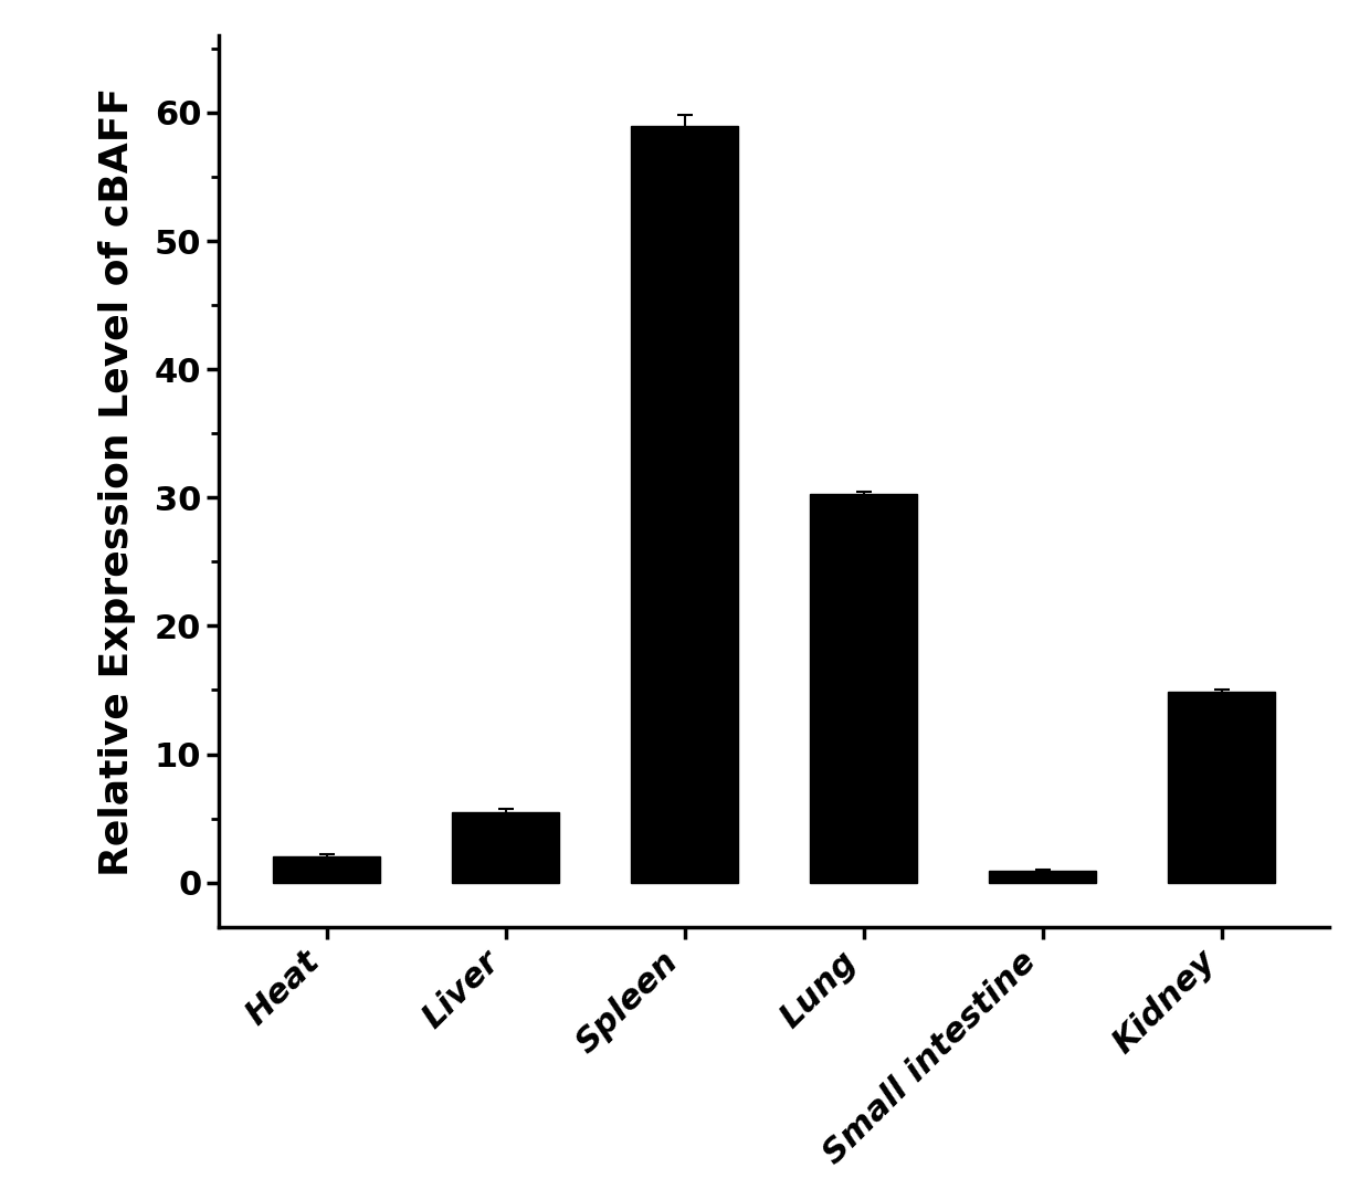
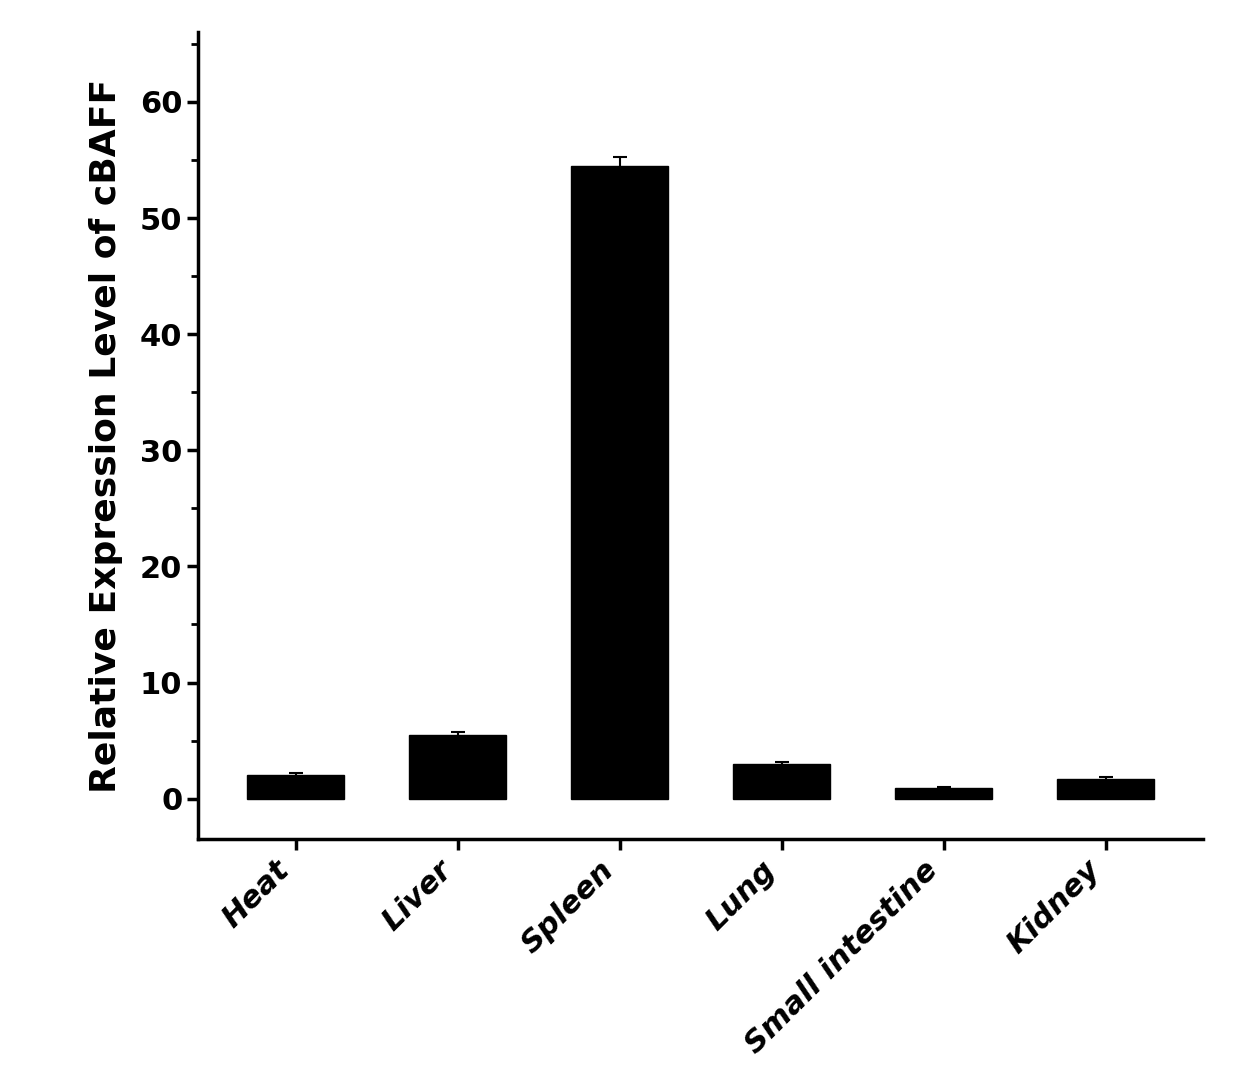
Spleen: 59.0 -> 54.5
Lung: 30.3 -> 3.0
Kidney: 14.9 -> 1.7
